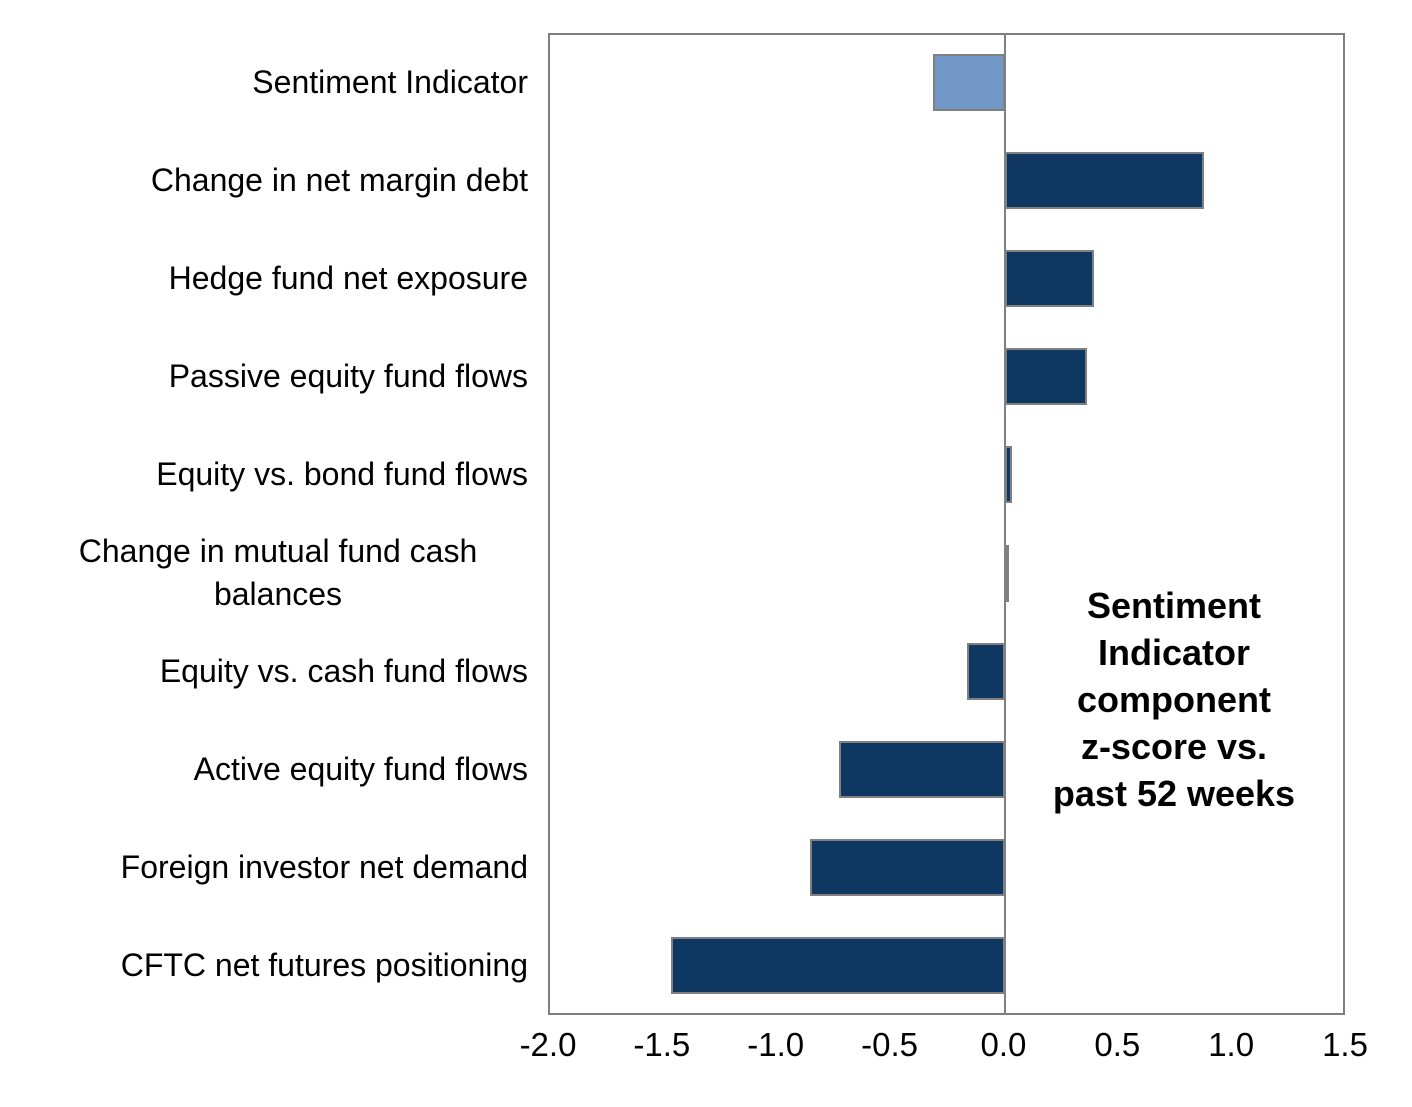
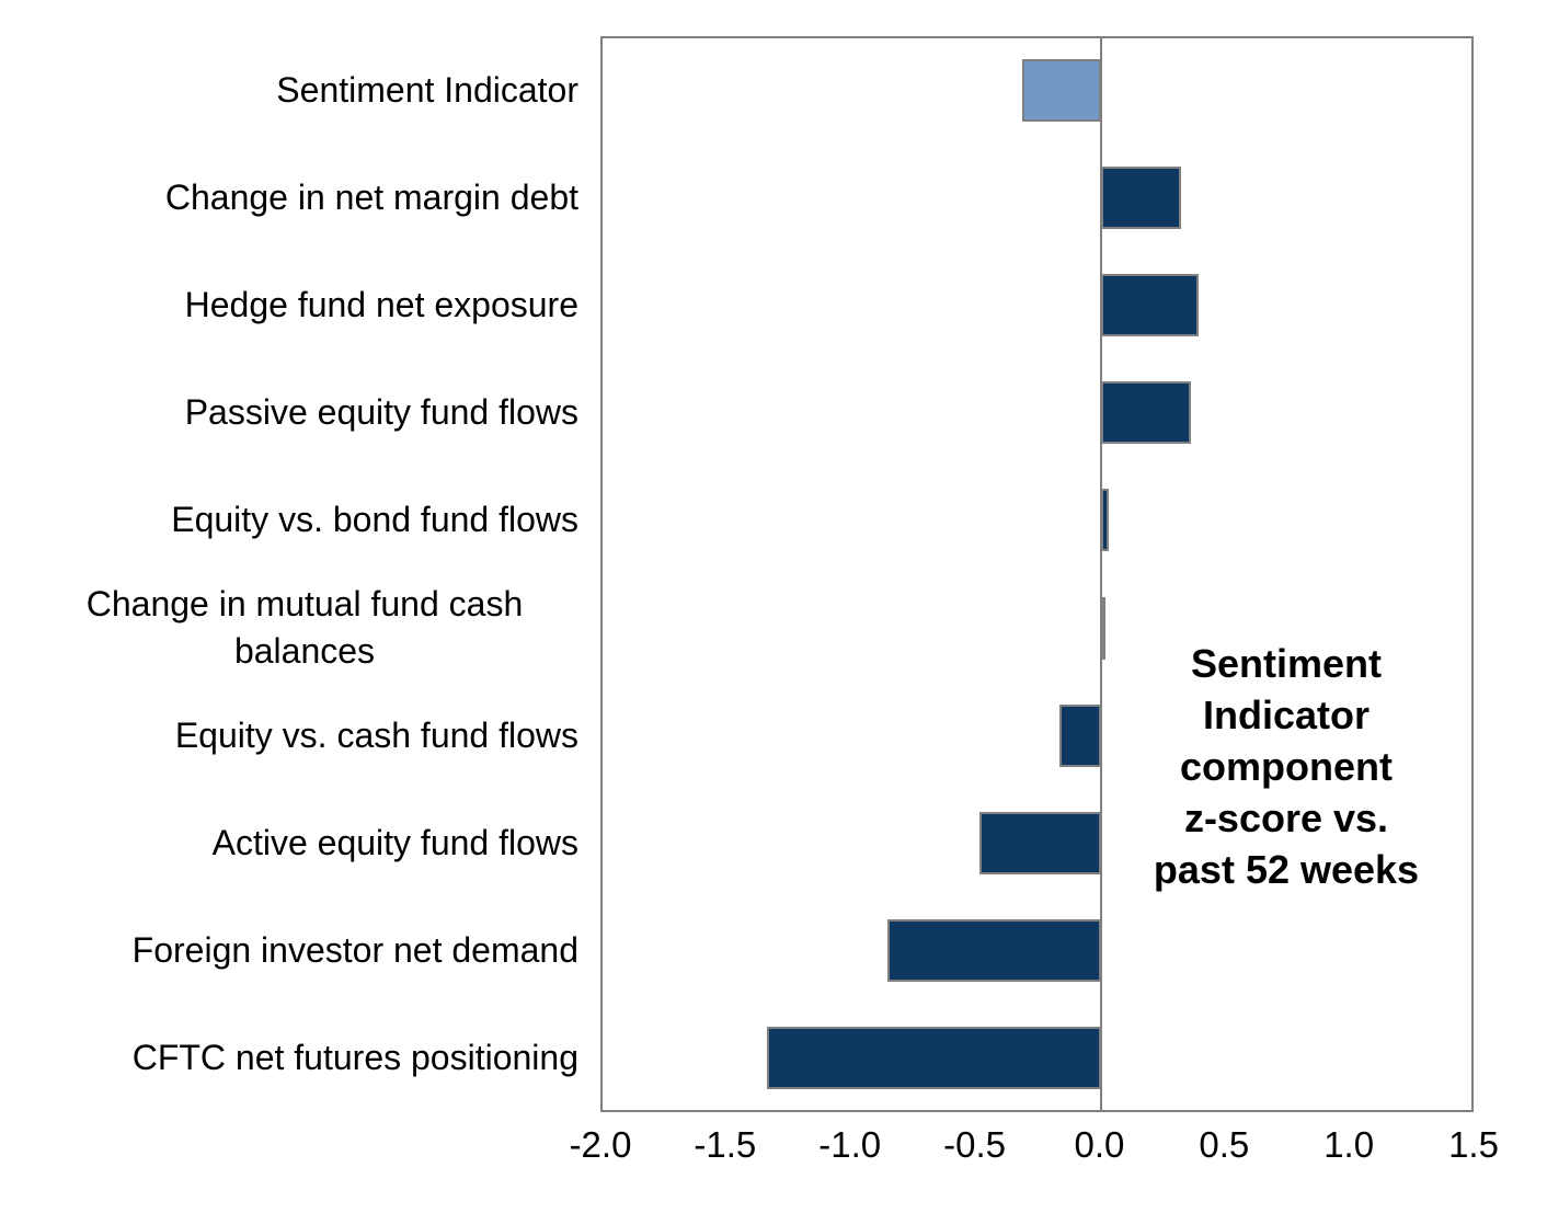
Change in net margin debt: 0.87 -> 0.32
Active equity fund flows: -0.73 -> -0.49
CFTC net futures positioning: -1.47 -> -1.34
